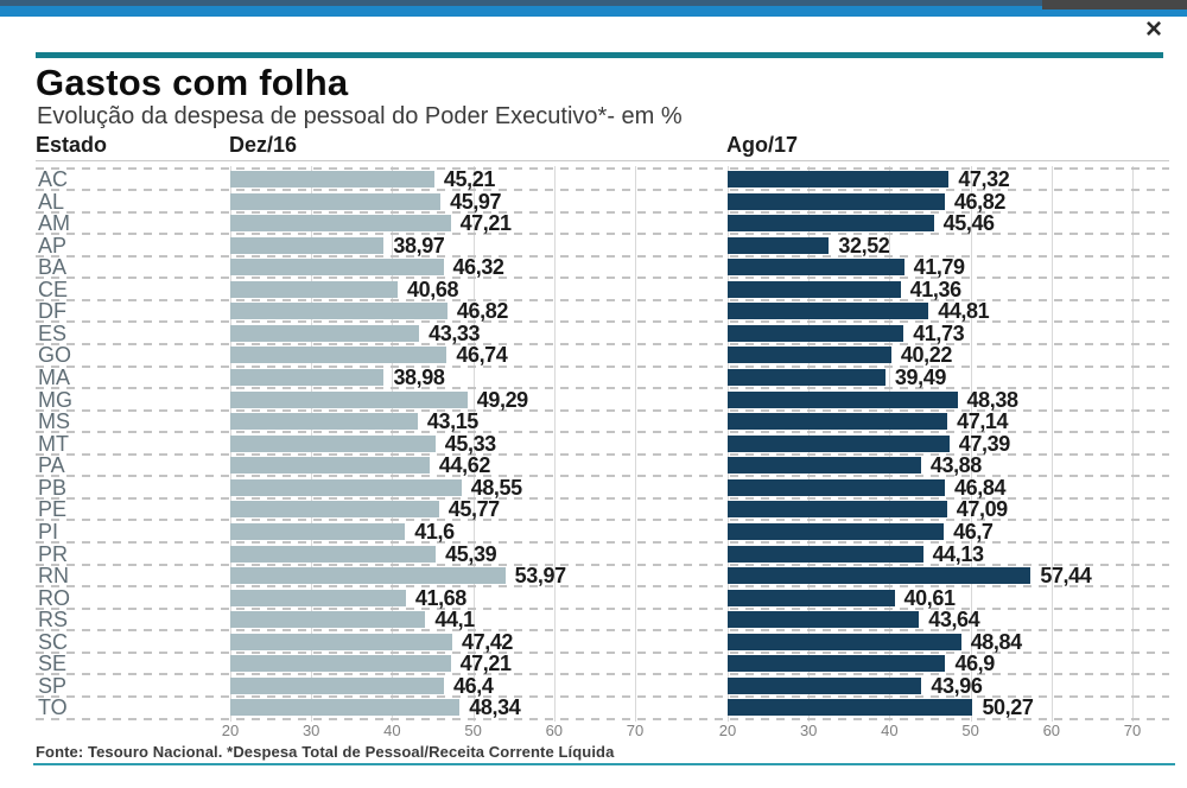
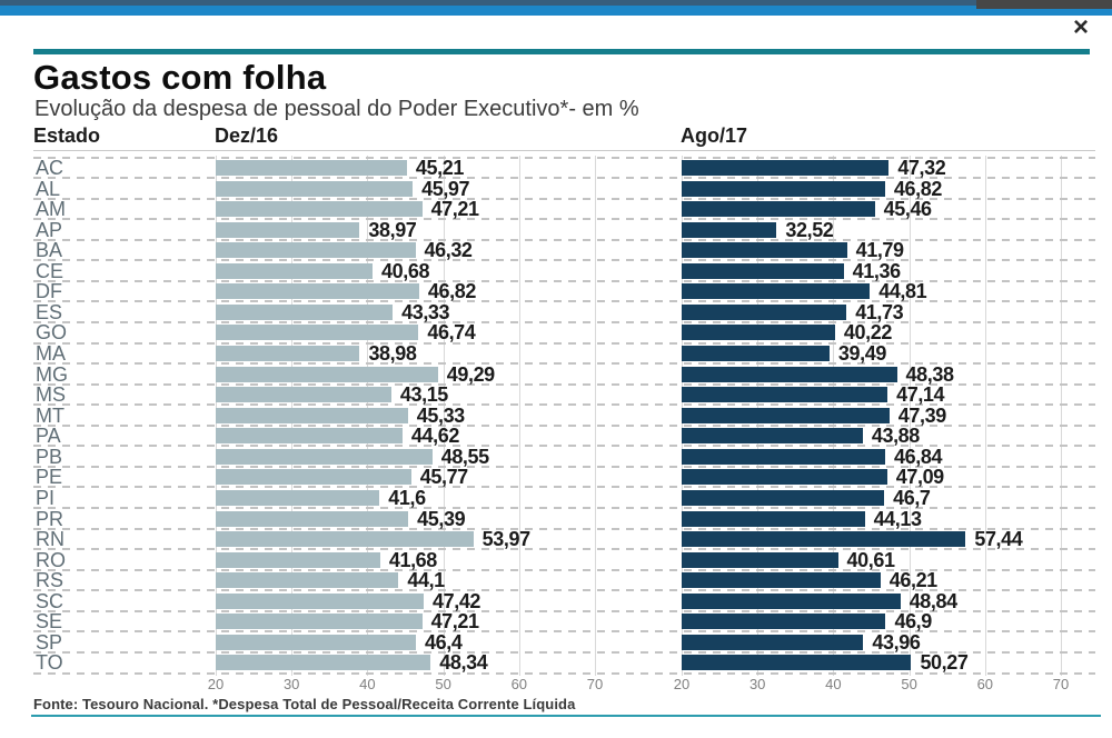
Ago/17/RS: 43,64 -> 46,21
